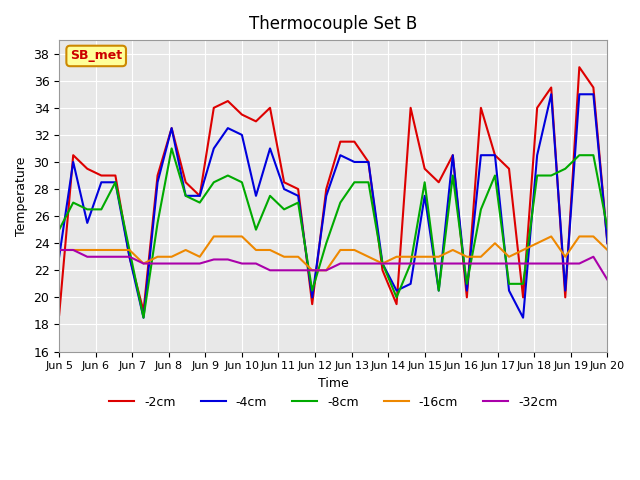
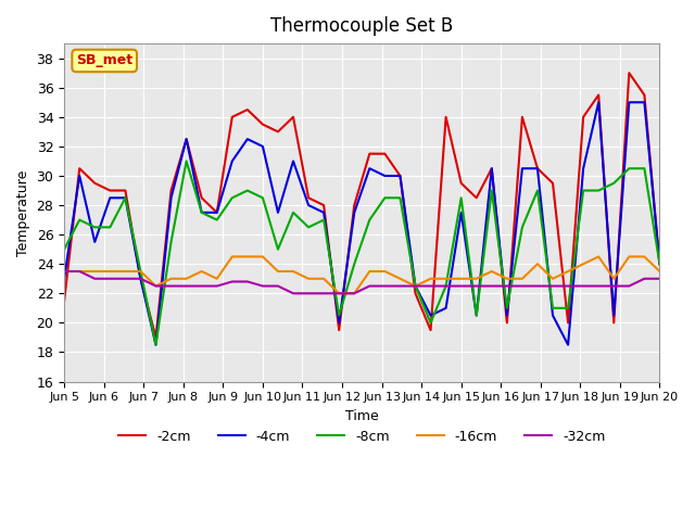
-2cm/Jun 5: 18.7 -> 21.5
-8cm/Jun 20: 25.1 -> 24.0
-32cm/Jun 20: 21.3 -> 23.0
